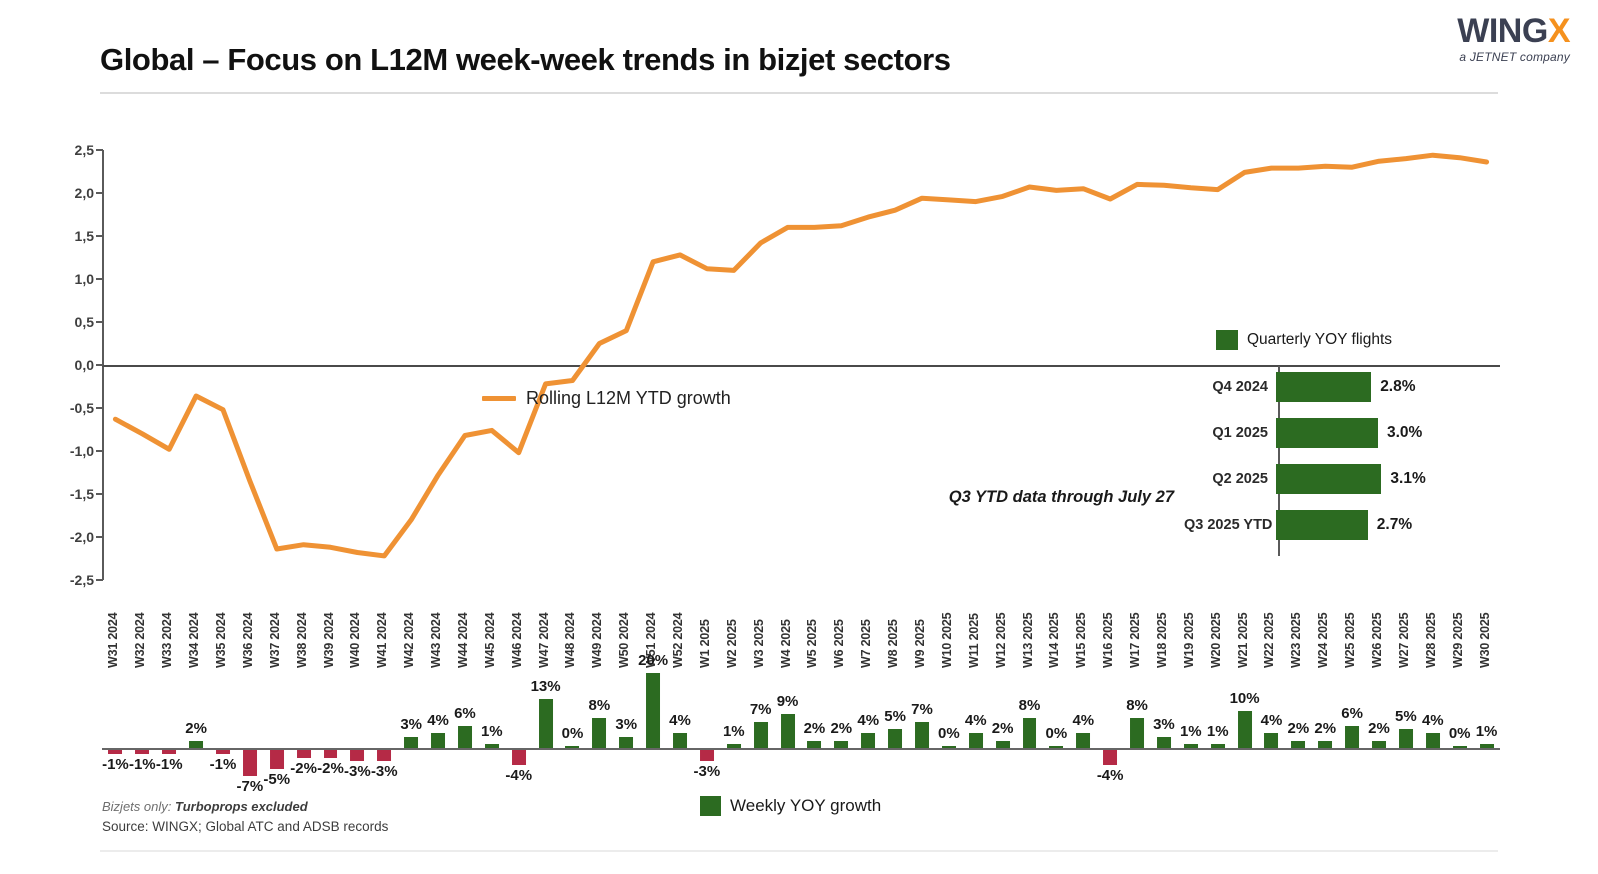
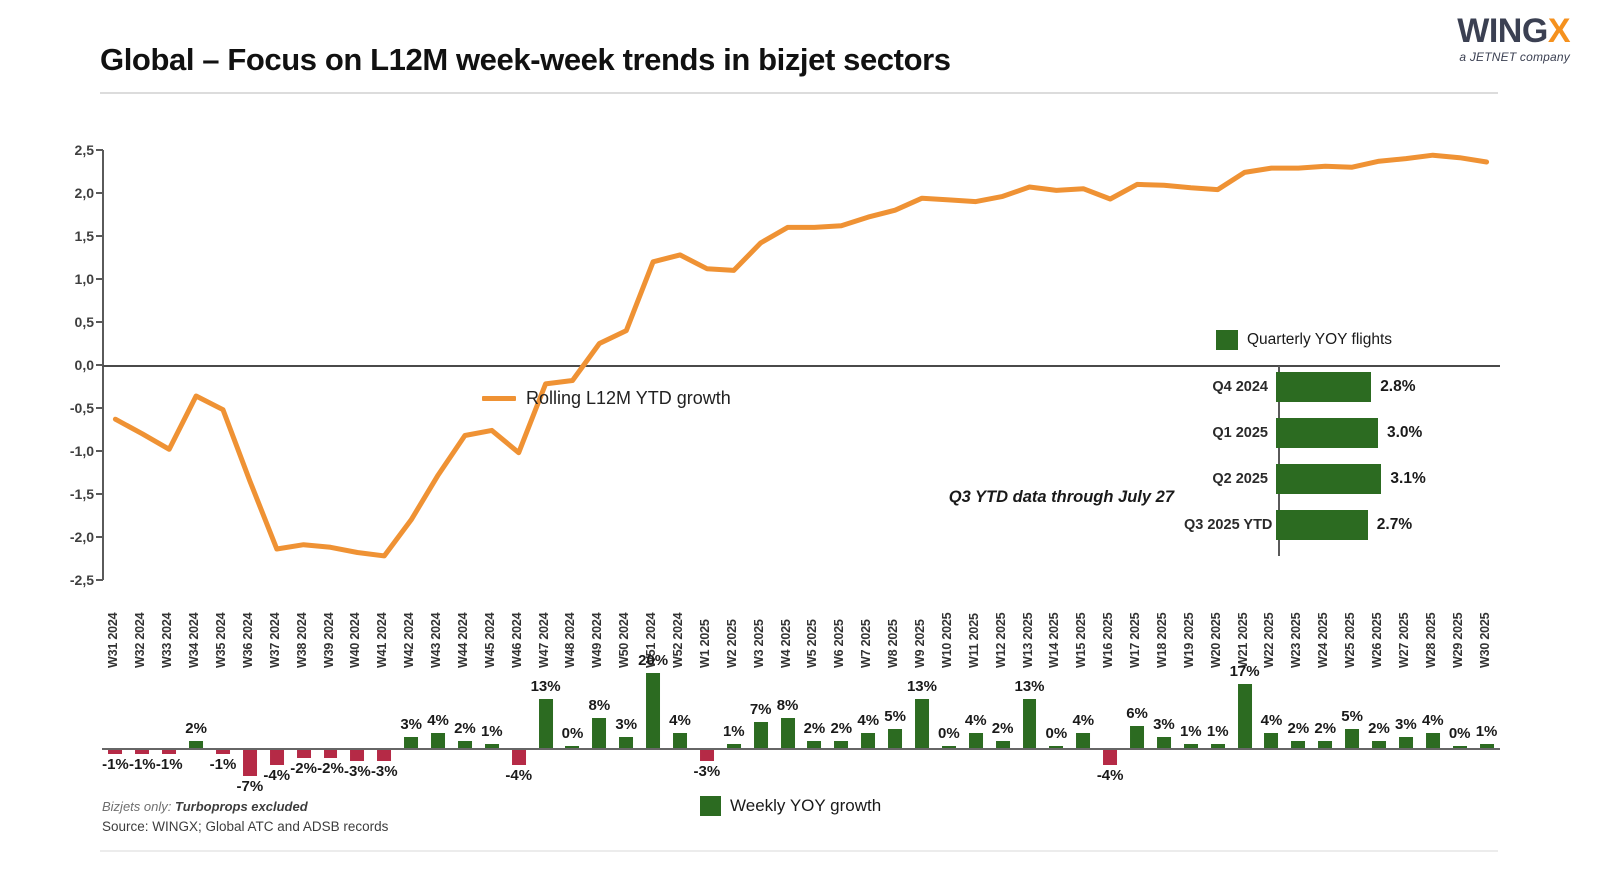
Weekly YOY growth/W37 2024: -5% -> -4%
Weekly YOY growth/W44 2024: 6% -> 2%
Weekly YOY growth/W4 2025: 9% -> 8%
Weekly YOY growth/W9 2025: 7% -> 13%
Weekly YOY growth/W13 2025: 8% -> 13%
Weekly YOY growth/W17 2025: 8% -> 6%
Weekly YOY growth/W21 2025: 10% -> 17%
Weekly YOY growth/W25 2025: 6% -> 5%
Weekly YOY growth/W27 2025: 5% -> 3%
